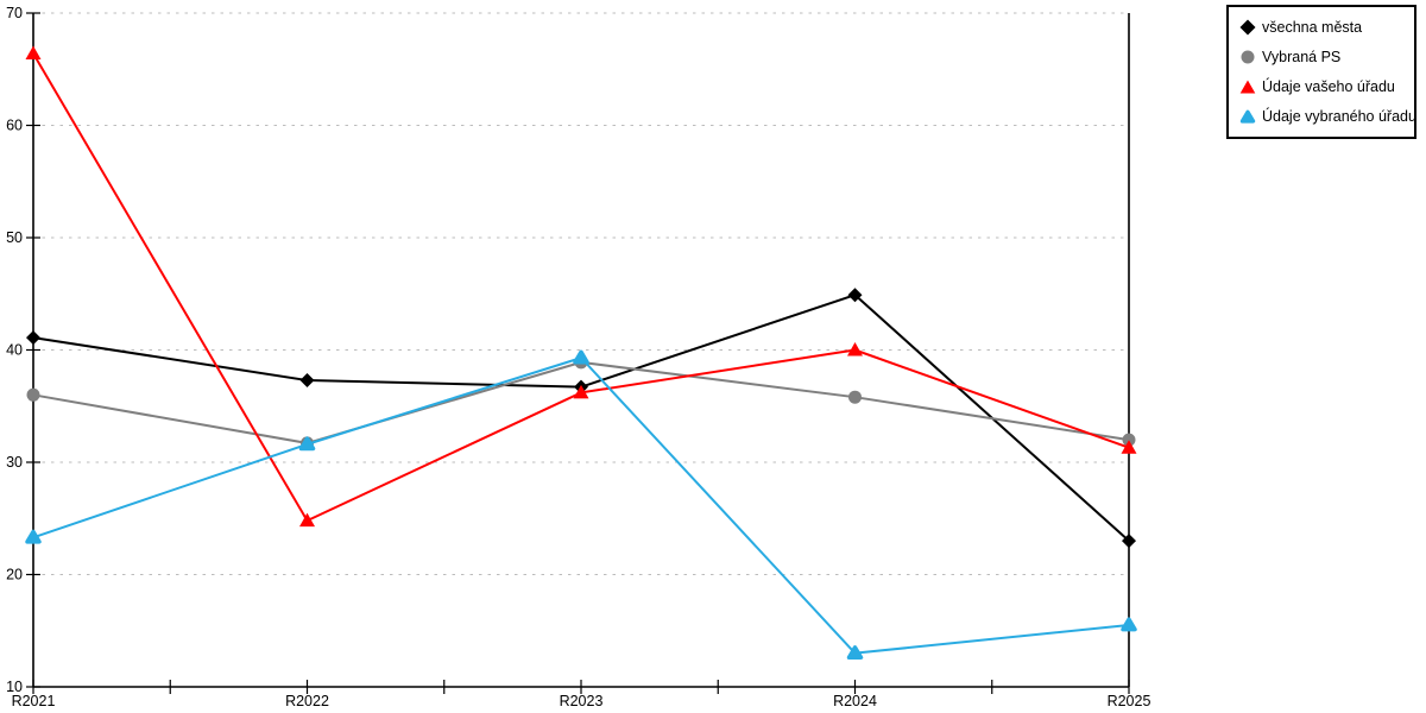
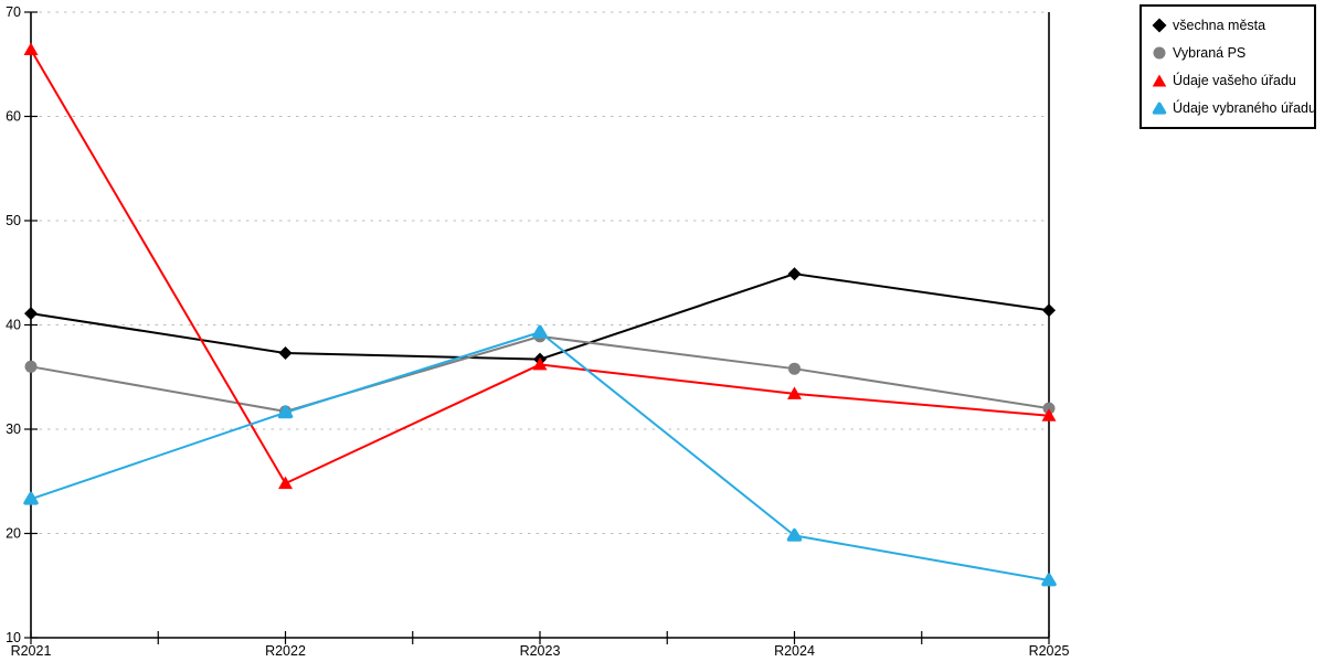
Údaje vašeho úřadu/R2024: 40 -> 33
Údaje vybraného úřadu/R2024: 13 -> 20
všechna města/R2025: 23 -> 41
